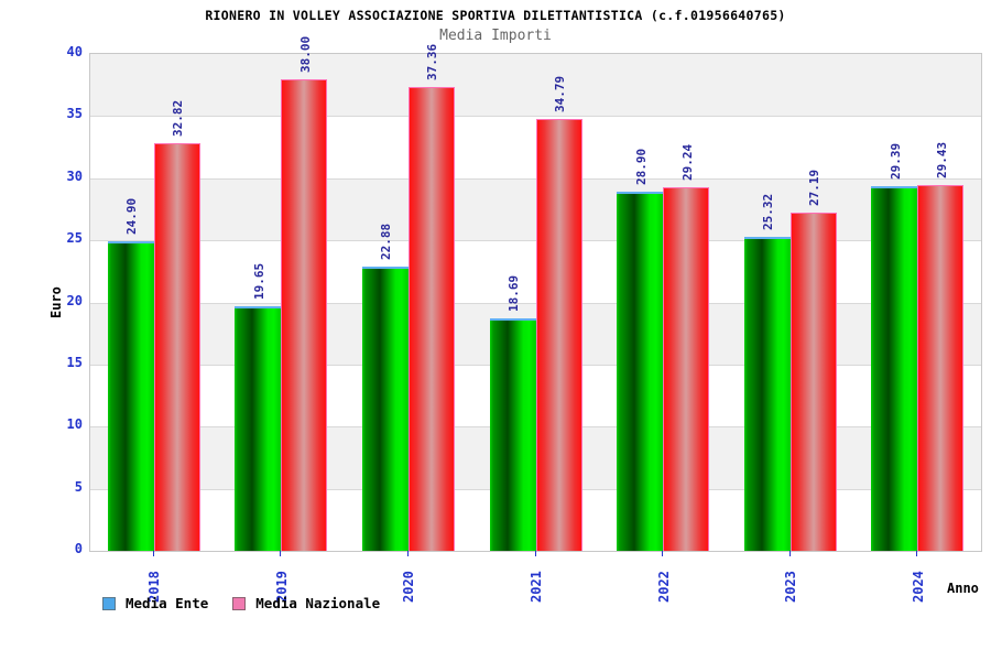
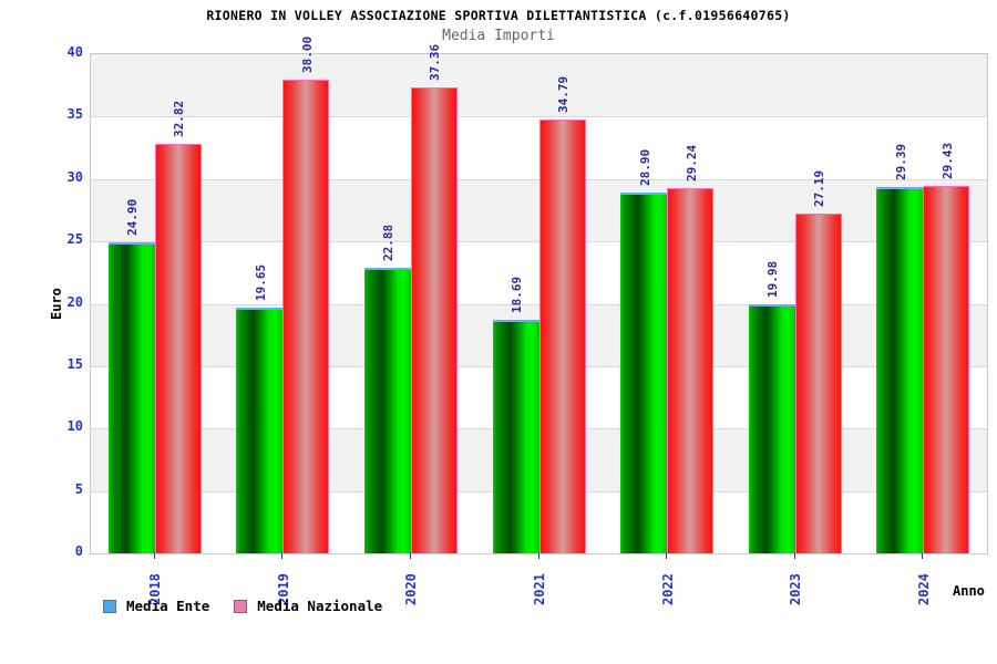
Media Ente/2023: 25.32 -> 19.98
